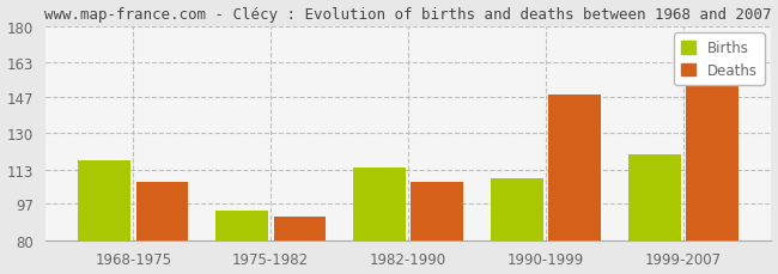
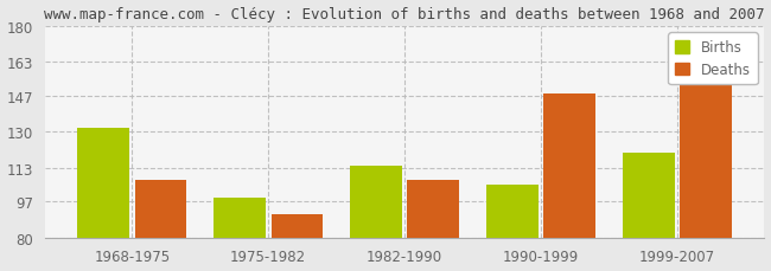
Births/1968-1975: 117 -> 132
Births/1975-1982: 94 -> 99
Births/1990-1999: 109 -> 105
